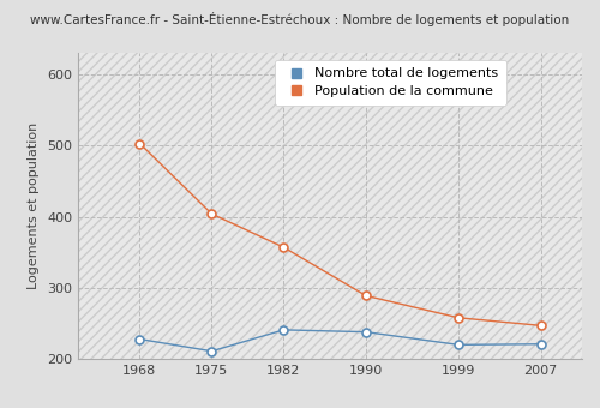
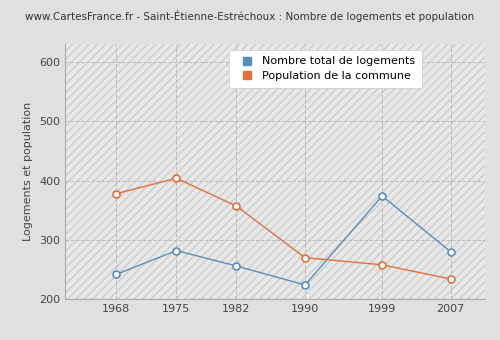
Nombre total de logements/1968: 228 -> 242
Population de la commune/1968: 503 -> 378
Nombre total de logements/1975: 211 -> 282
Nombre total de logements/1982: 241 -> 256
Nombre total de logements/1990: 238 -> 224
Population de la commune/1990: 289 -> 270
Nombre total de logements/1999: 220 -> 374
Nombre total de logements/2007: 221 -> 280
Population de la commune/2007: 247 -> 234
